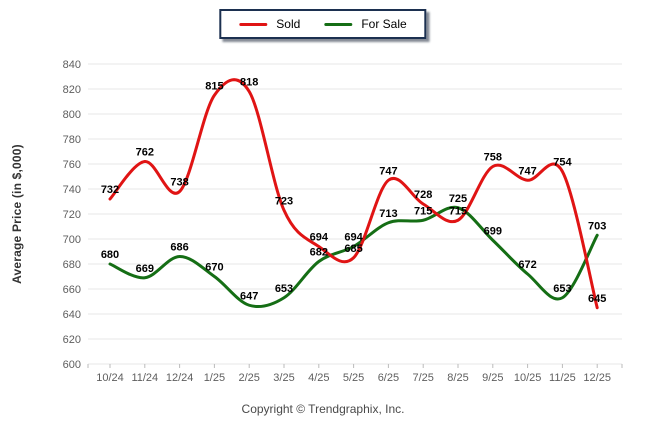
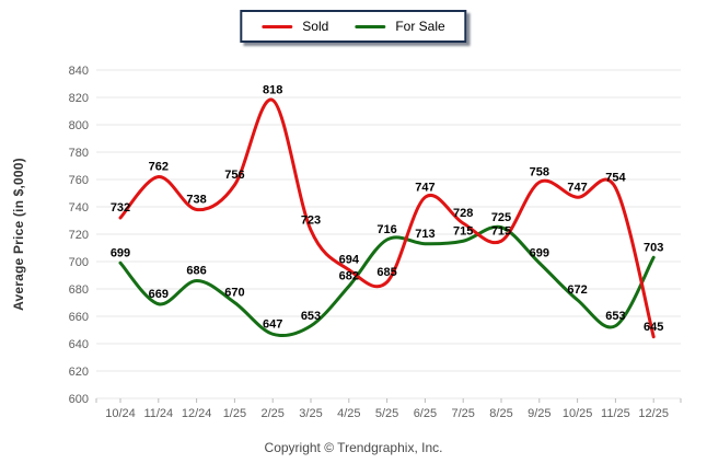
For Sale/10/24: 680 -> 699
Sold/1/25: 815 -> 756
For Sale/5/25: 694 -> 716
